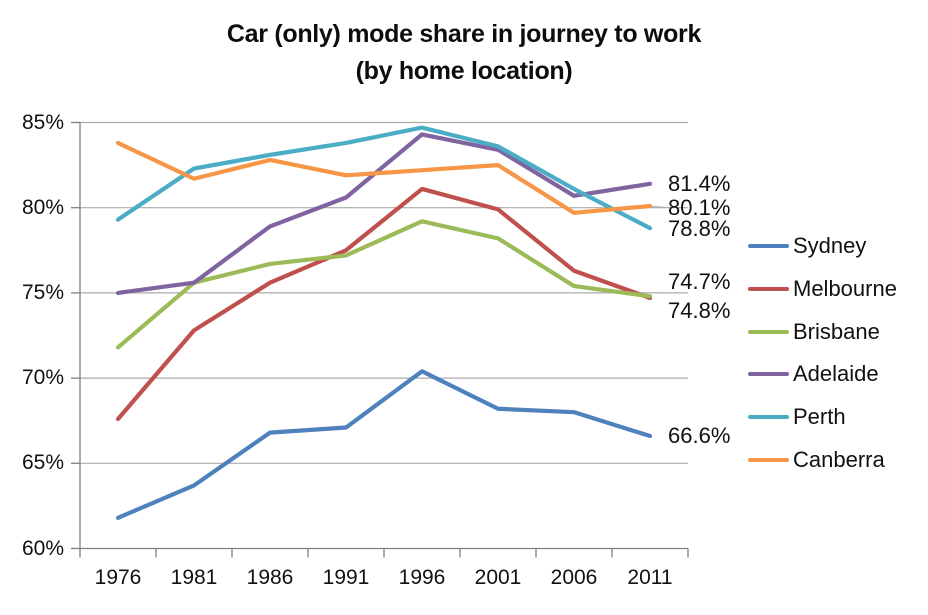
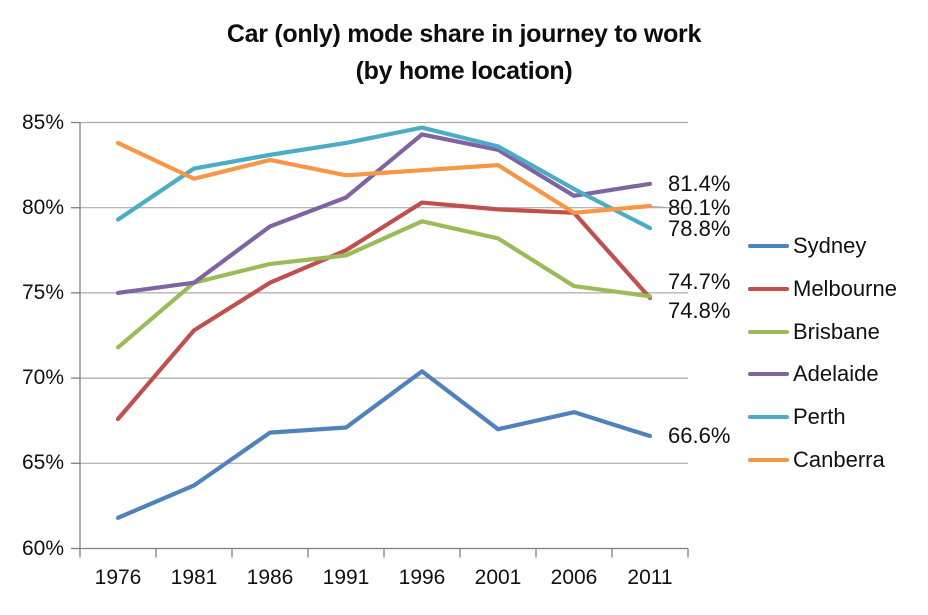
Melbourne/1996: 81.1% -> 80.3%
Sydney/2001: 68.2% -> 67.0%
Melbourne/2006: 76.3% -> 79.7%
